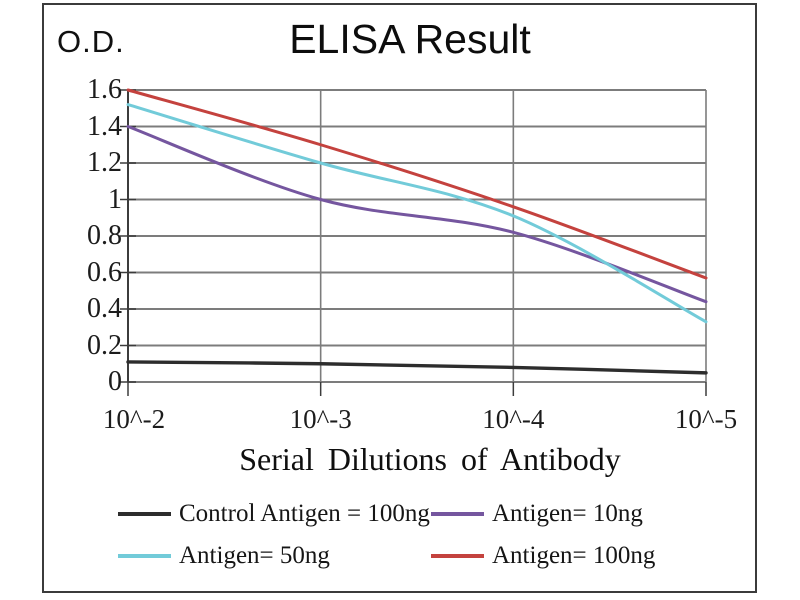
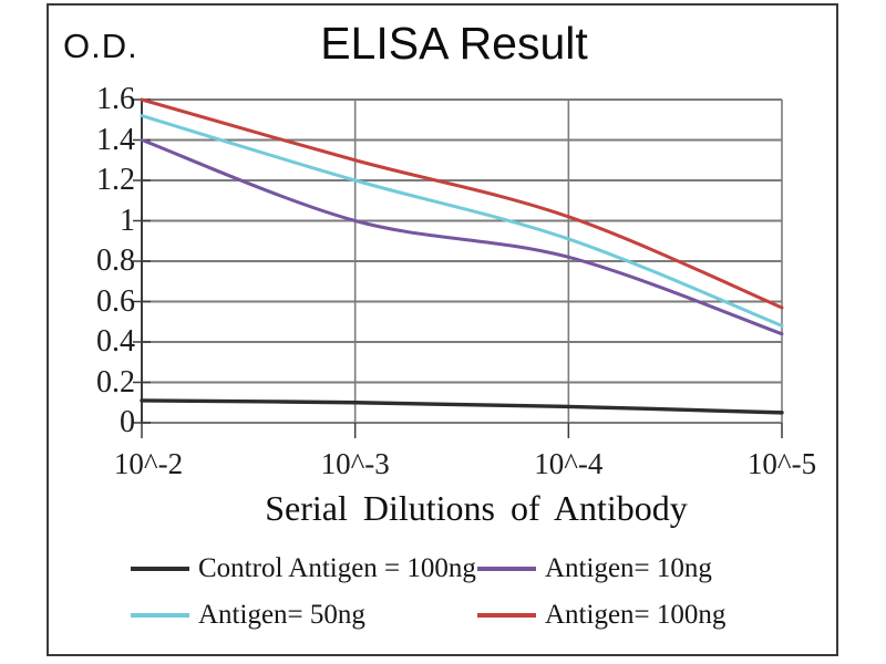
Antigen= 100ng/10^-4: 0.96 -> 1.02
Antigen= 50ng/10^-5: 0.33 -> 0.48
